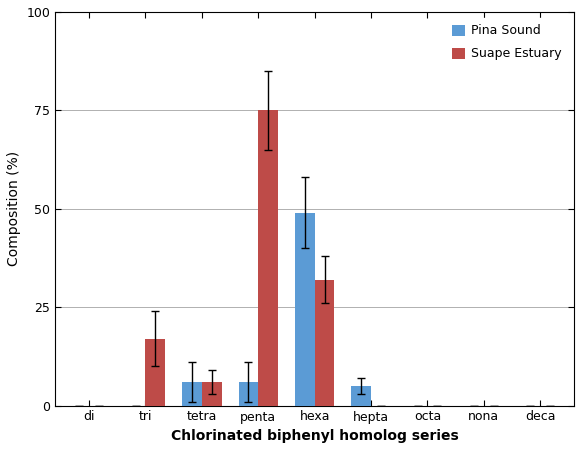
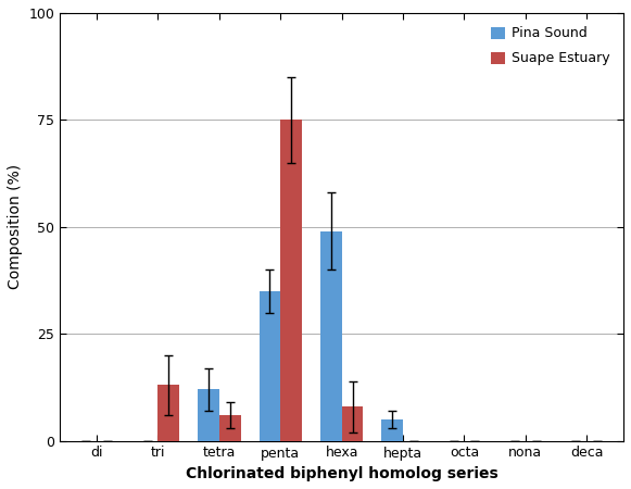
Suape Estuary/tri: 17 -> 13
Pina Sound/tetra: 6 -> 12
Pina Sound/penta: 6 -> 35
Suape Estuary/hexa: 32 -> 8
